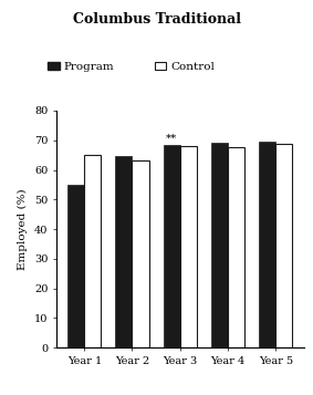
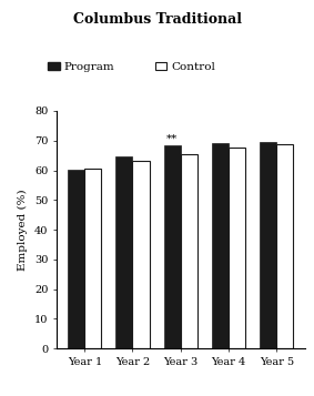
Program/Year 1: 55.0 -> 60.3
Control/Year 1: 65.0 -> 60.4
Control/Year 3: 68.0 -> 65.3
